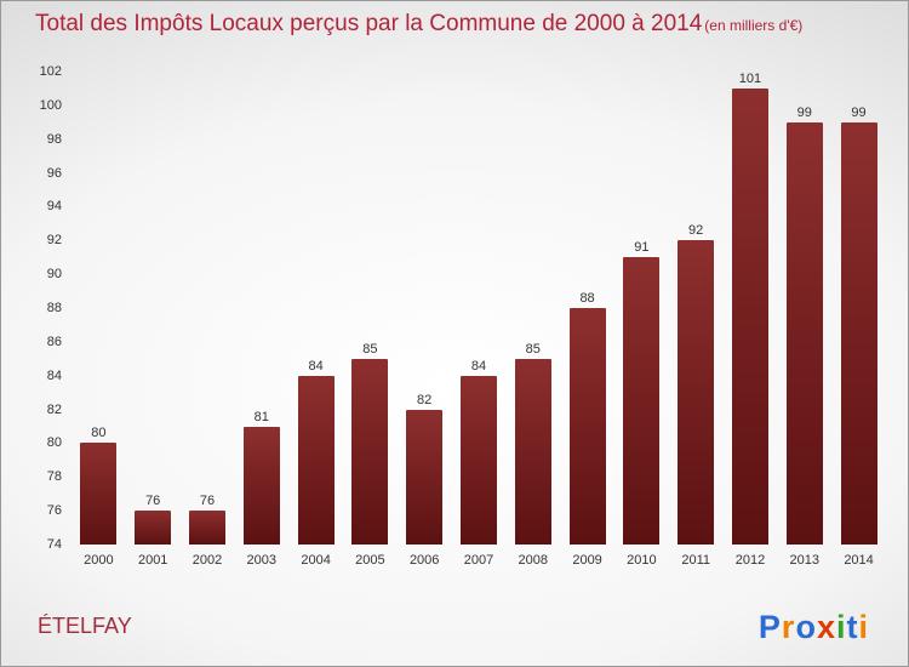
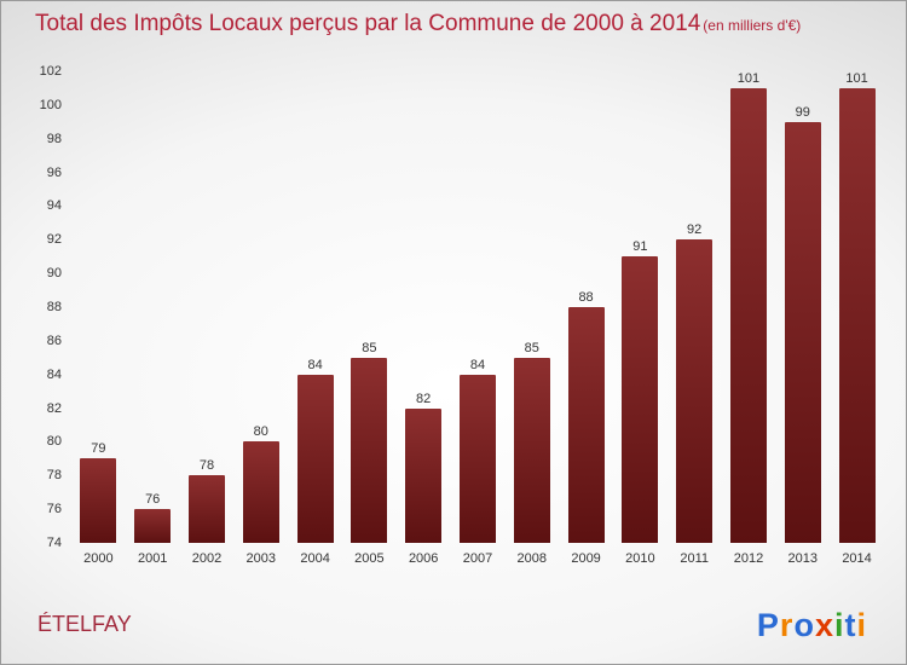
2000: 80 -> 79
2002: 76 -> 78
2003: 81 -> 80
2014: 99 -> 101
